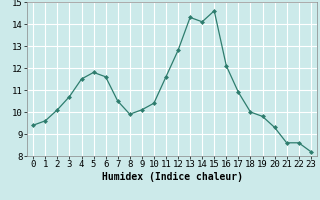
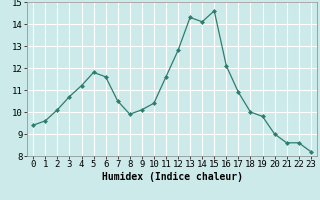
4: 11.5 -> 11.2
20: 9.3 -> 9.0
